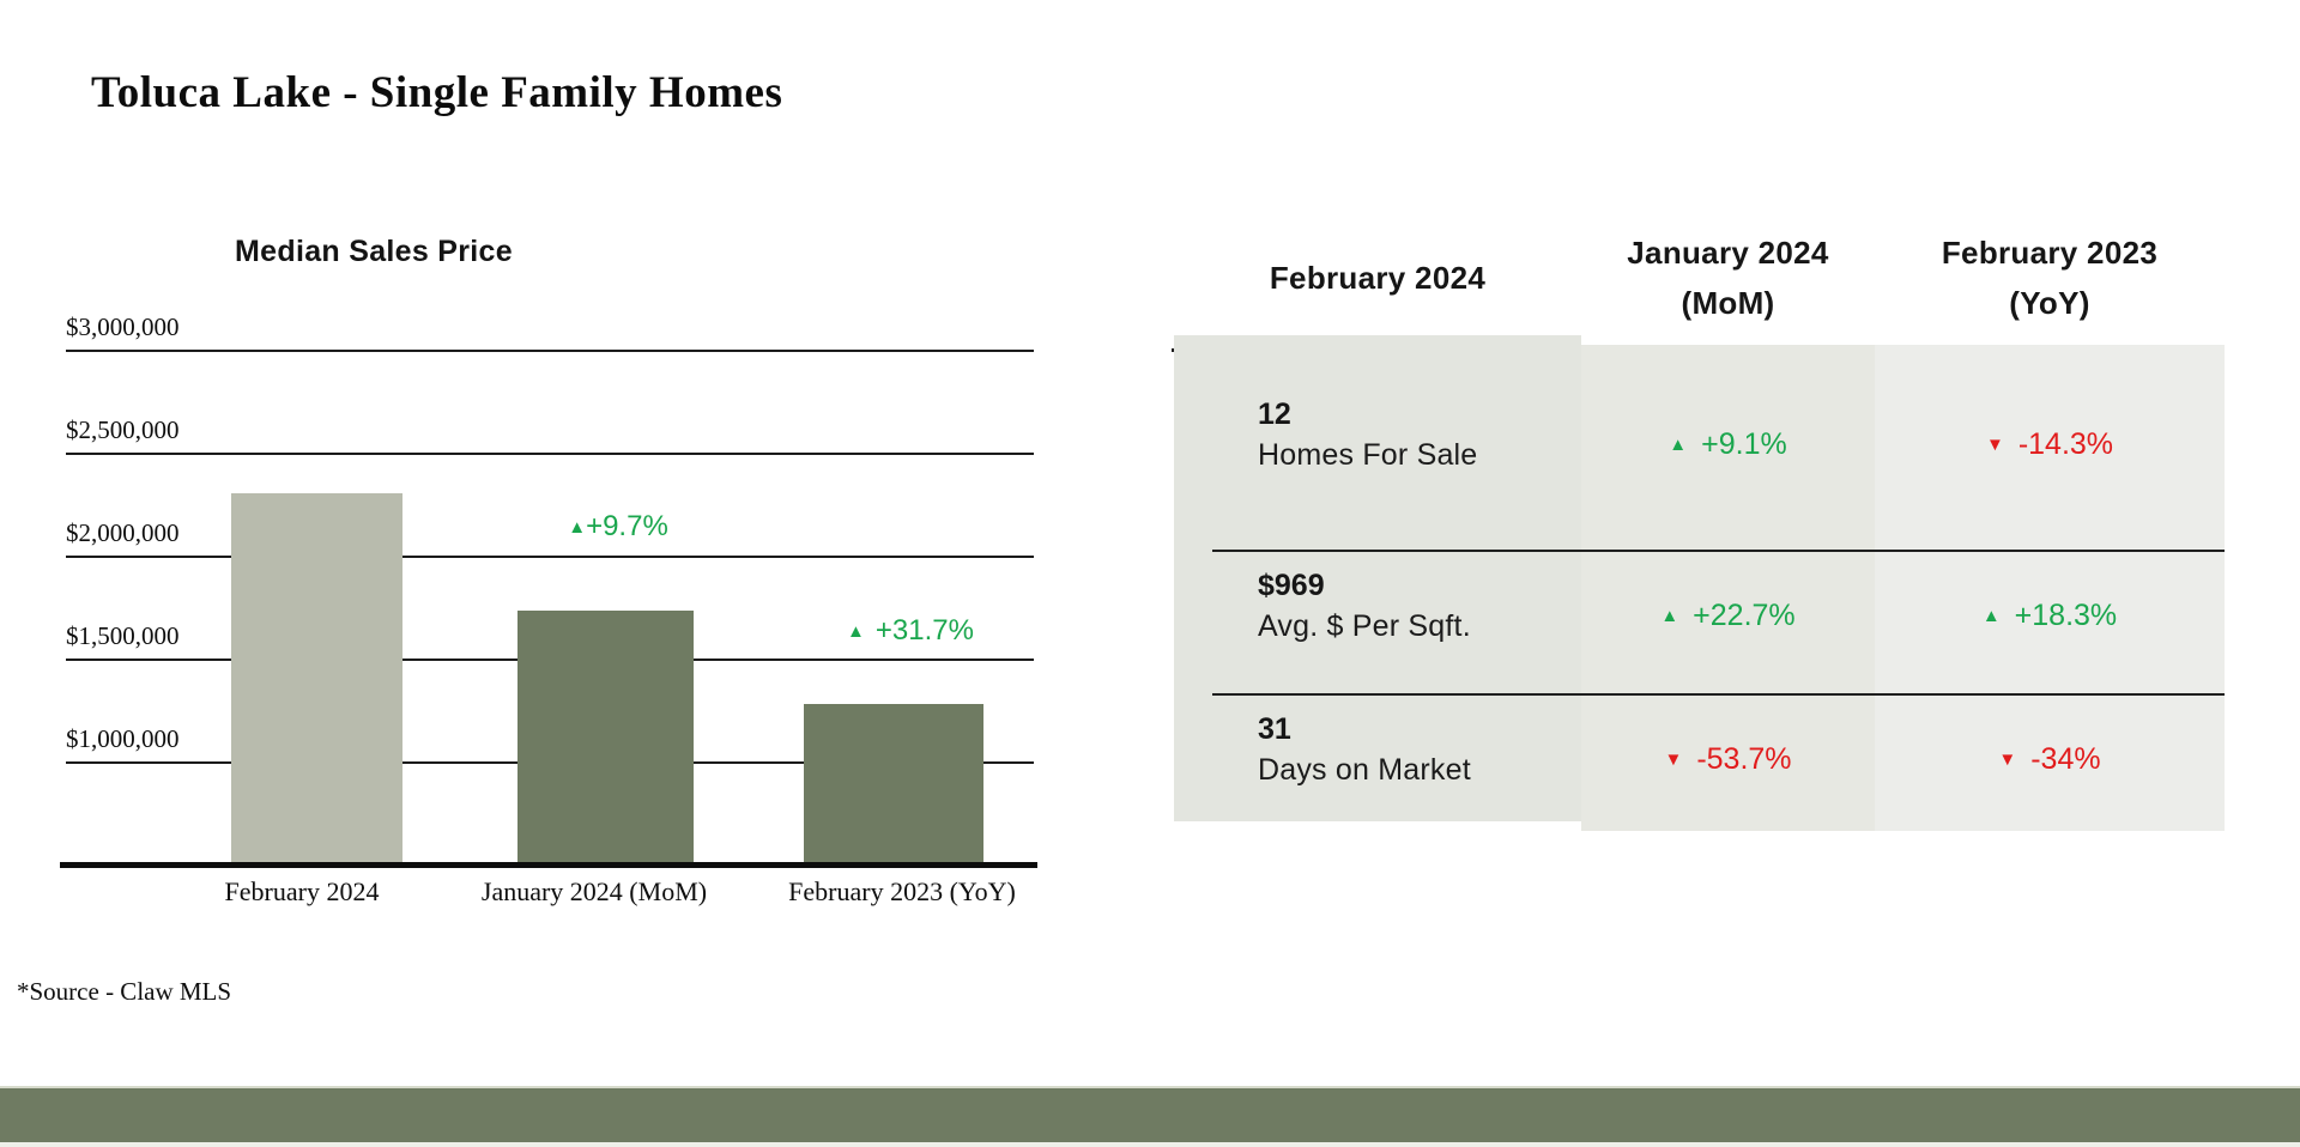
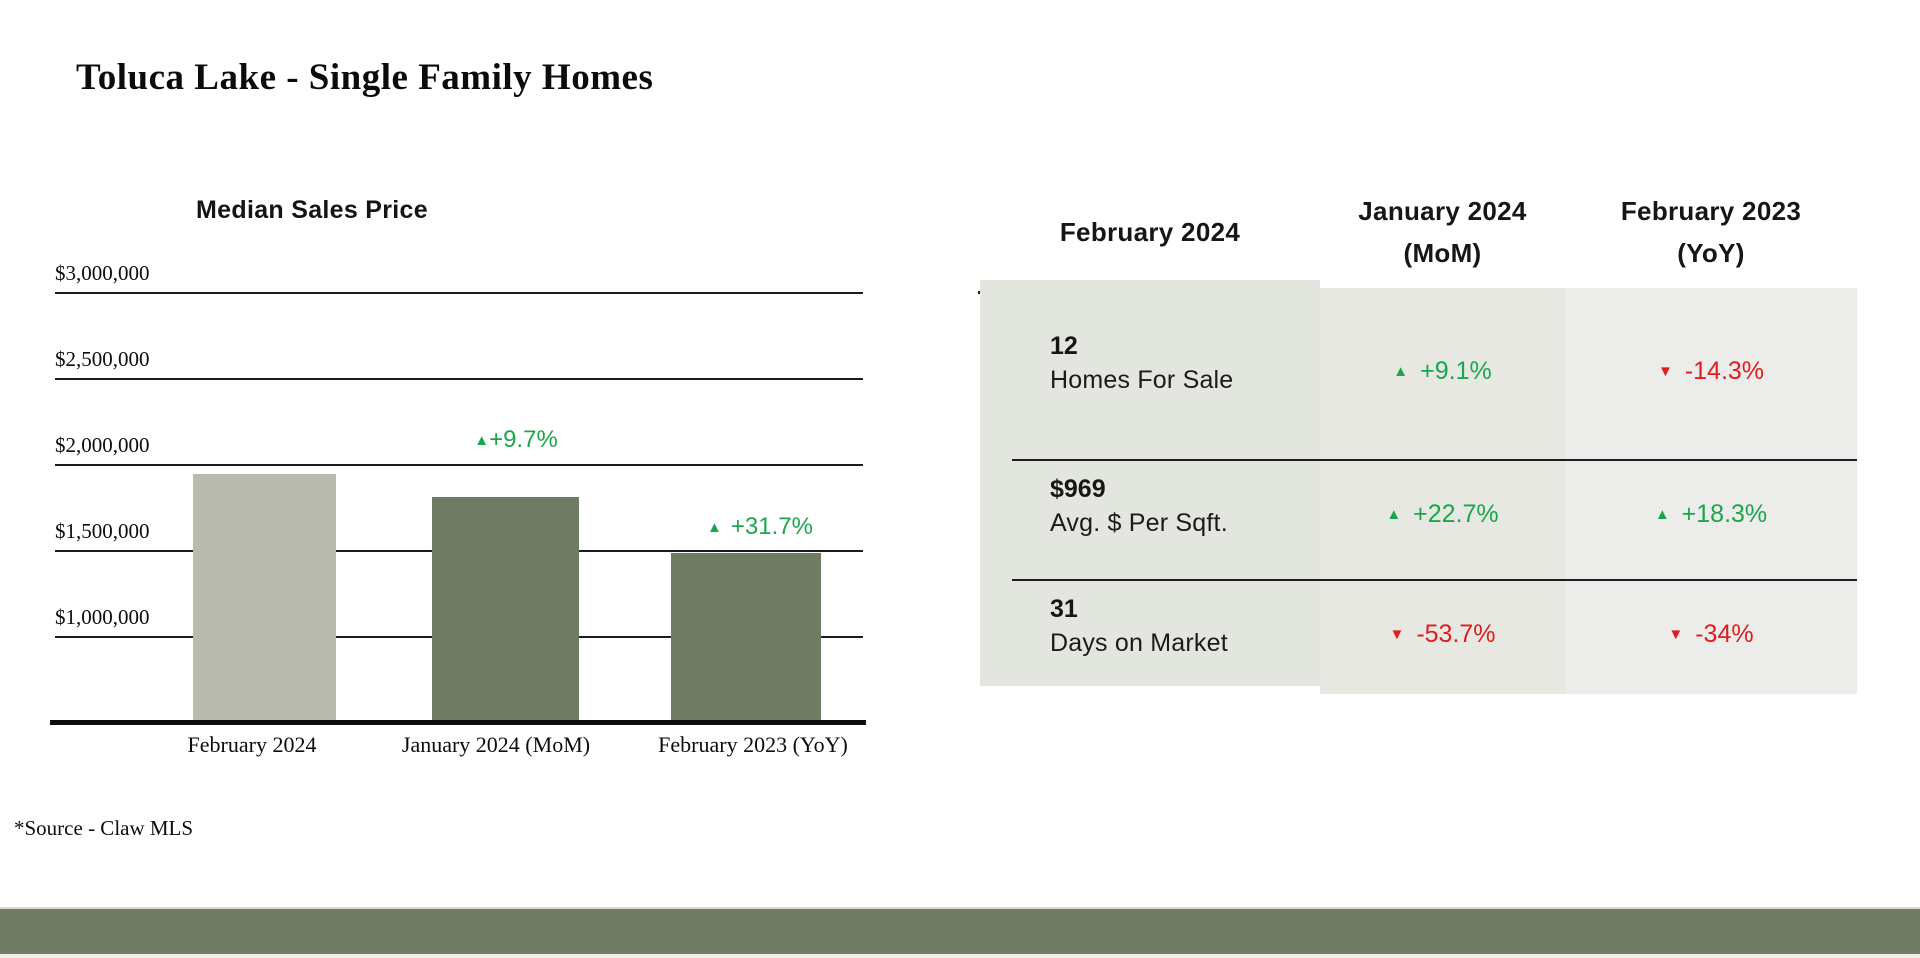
February 2024: $2300000 -> $1940000
January 2024 (MoM): $1730000 -> $1810000
February 2023 (YoY): $1280000 -> $1480000
